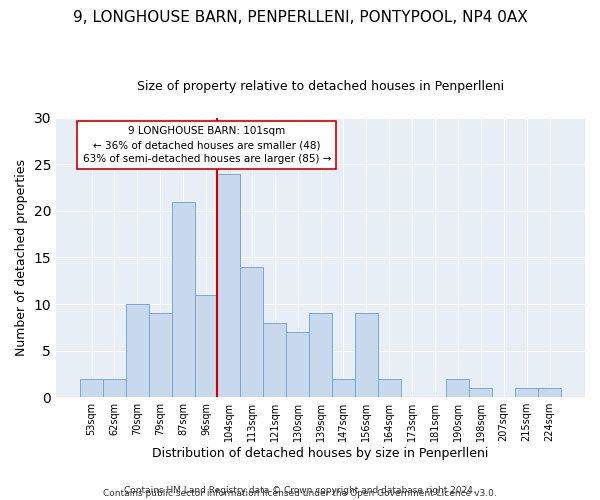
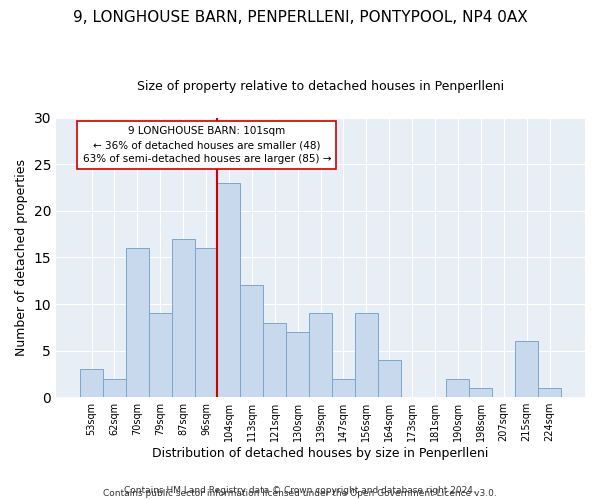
53sqm: 2 -> 3
70sqm: 10 -> 16
87sqm: 21 -> 17
96sqm: 11 -> 16
104sqm: 24 -> 23
113sqm: 14 -> 12
164sqm: 2 -> 4
215sqm: 1 -> 6
